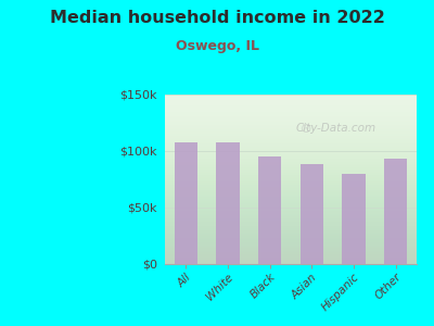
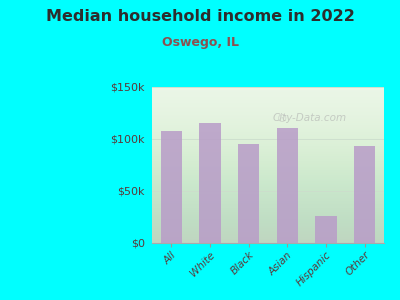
White: $108k -> $115k
Asian: $88k -> $111k
Hispanic: $80k -> $26k
